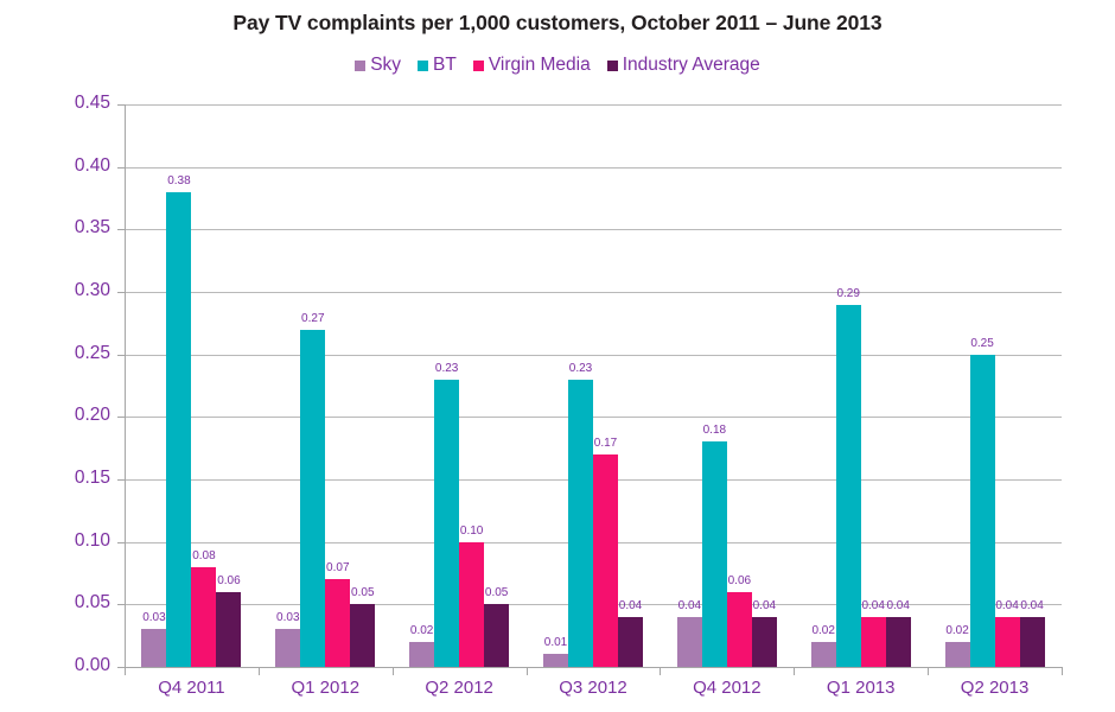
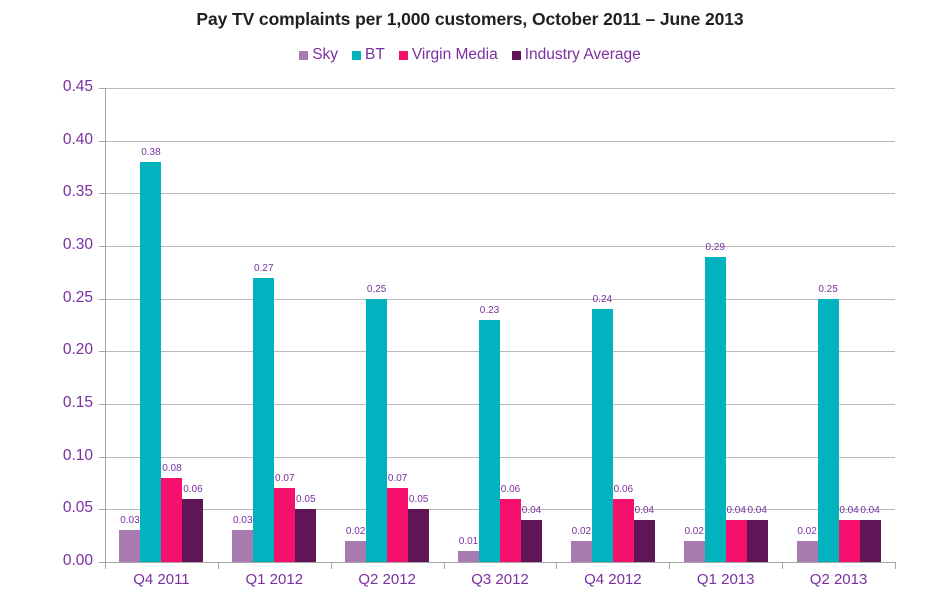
BT/Q2 2012: 0.23 -> 0.25
Virgin Media/Q2 2012: 0.10 -> 0.07
Virgin Media/Q3 2012: 0.17 -> 0.06
Sky/Q4 2012: 0.04 -> 0.02
BT/Q4 2012: 0.18 -> 0.24
